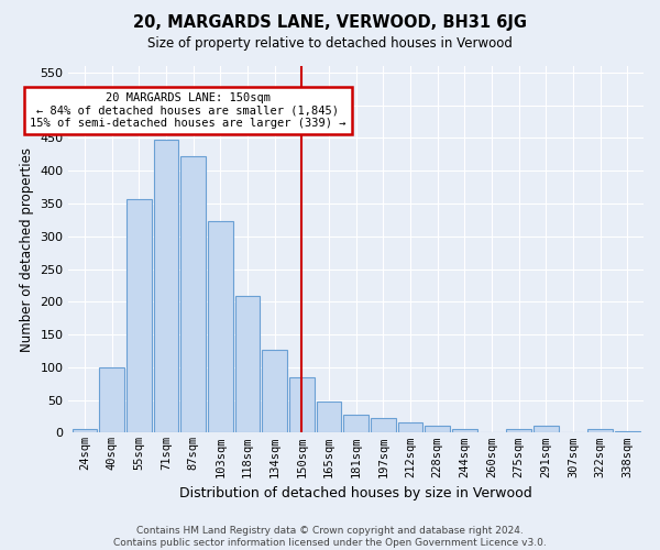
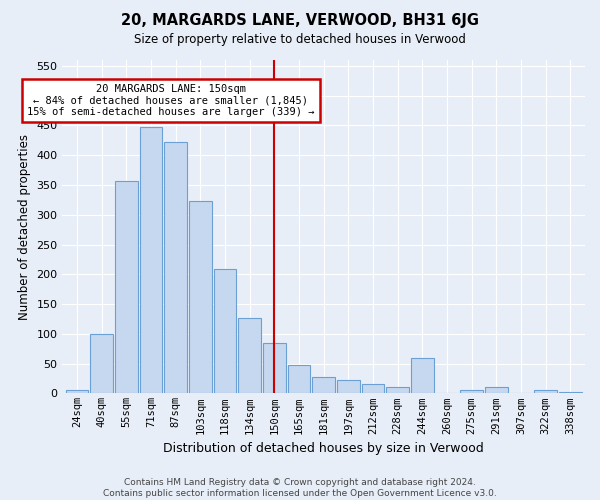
244sqm: 5 -> 60
